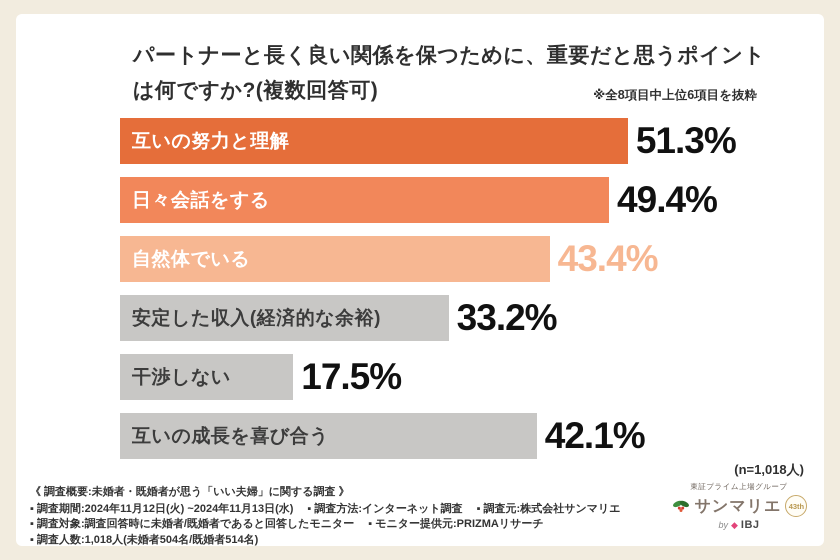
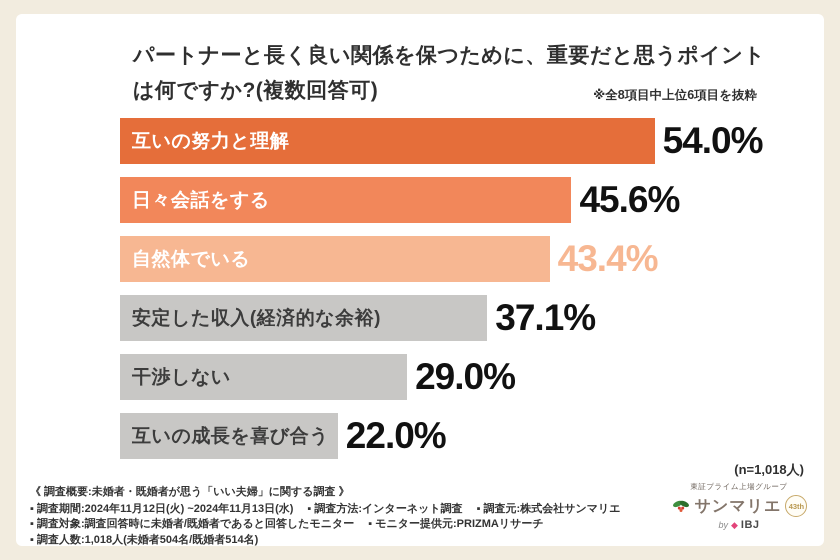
互いの努力と理解: 51.3% -> 54.0%
日々会話をする: 49.4% -> 45.6%
安定した収入(経済的な余裕): 33.2% -> 37.1%
干渉しない: 17.5% -> 29.0%
互いの成長を喜び合う: 42.1% -> 22.0%
